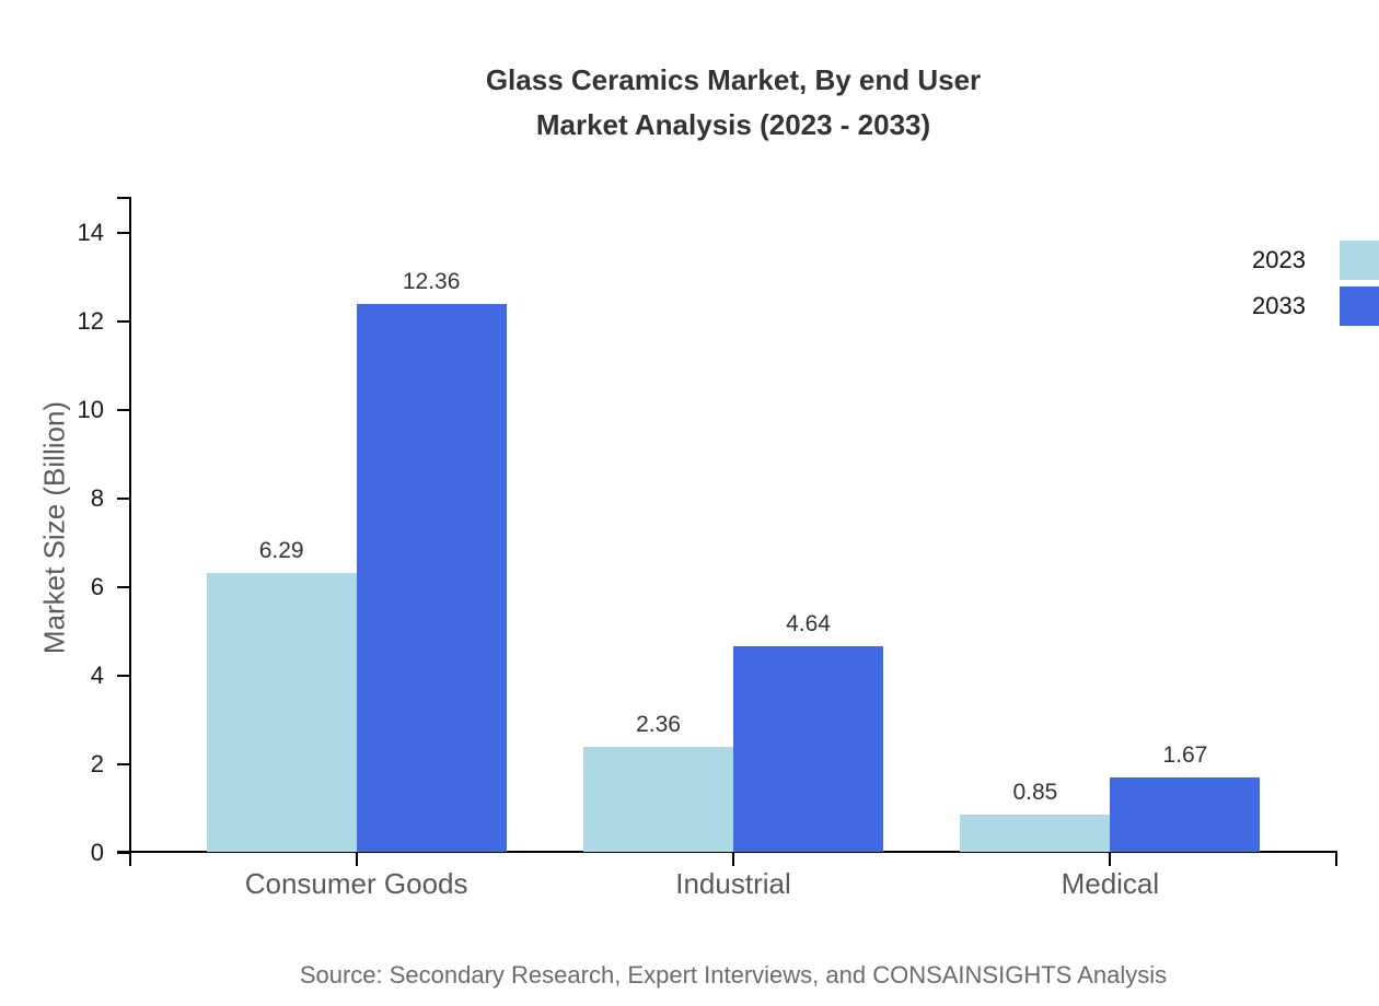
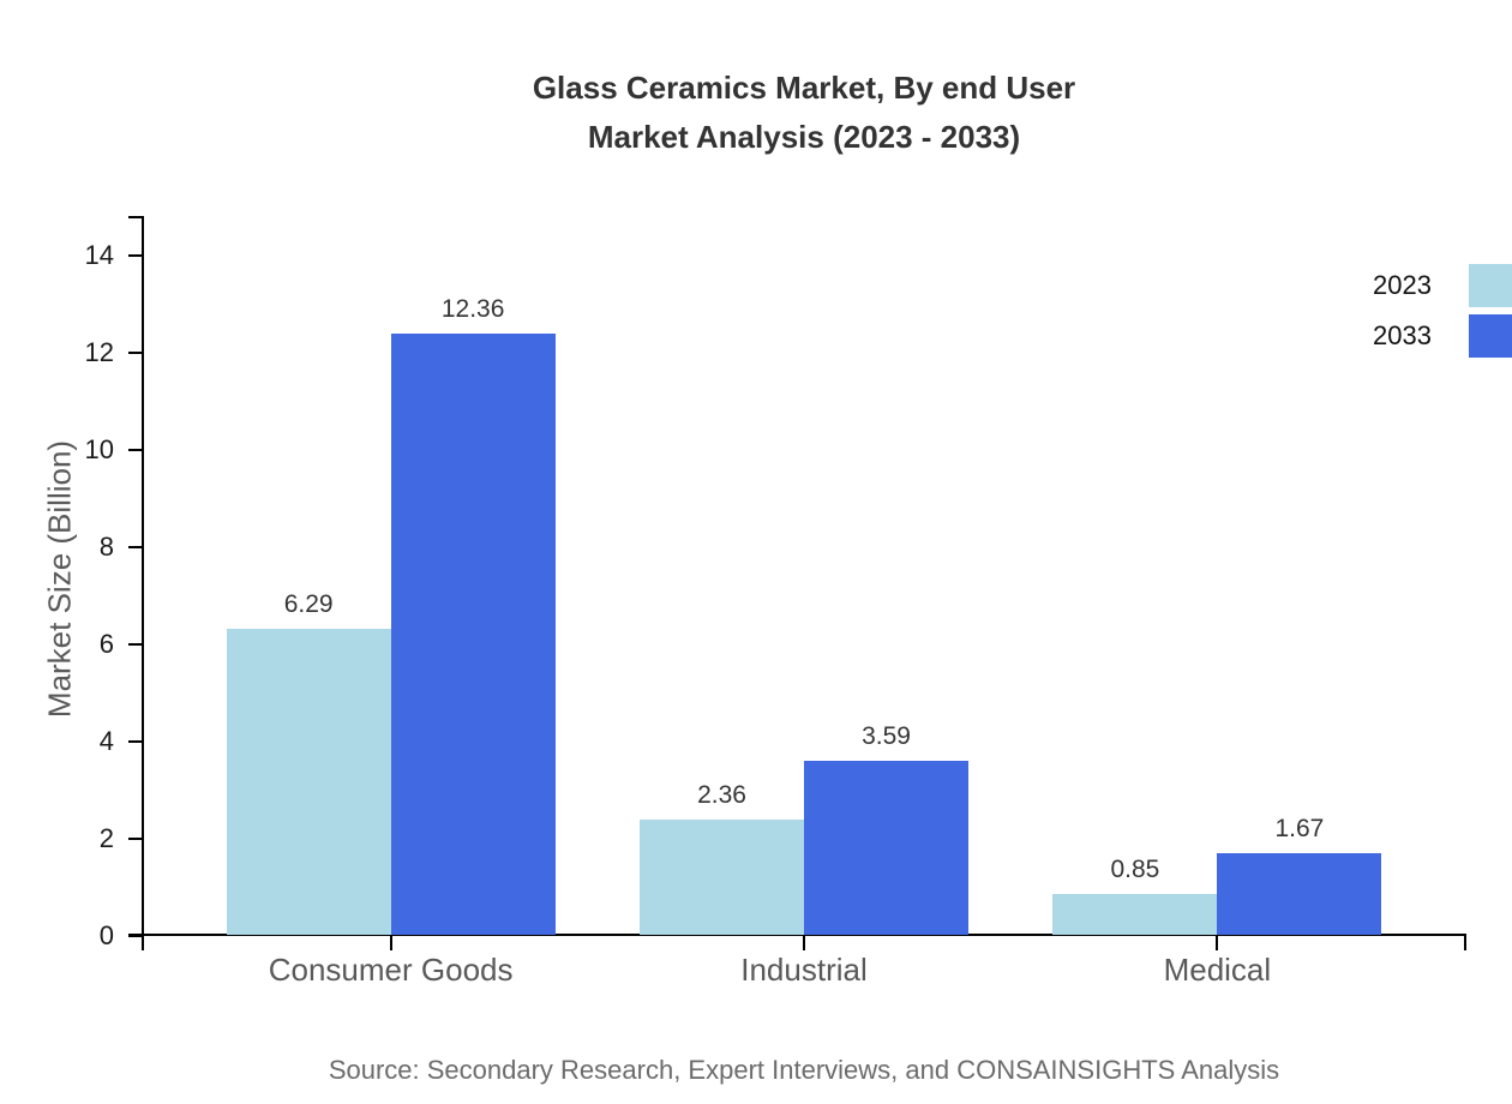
2033/Industrial: 4.64 -> 3.59
